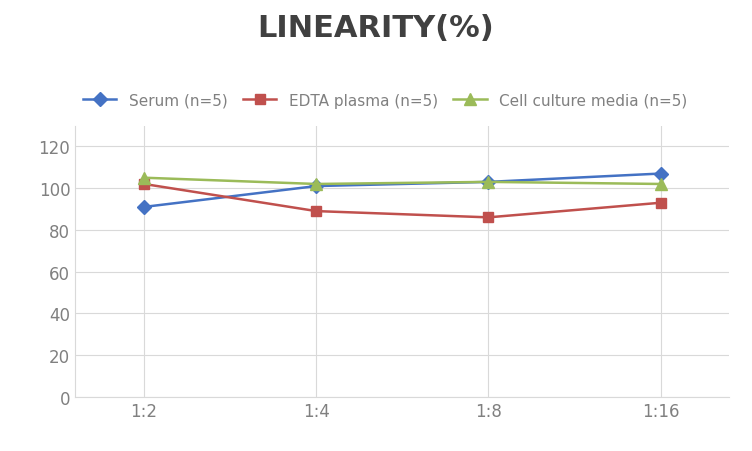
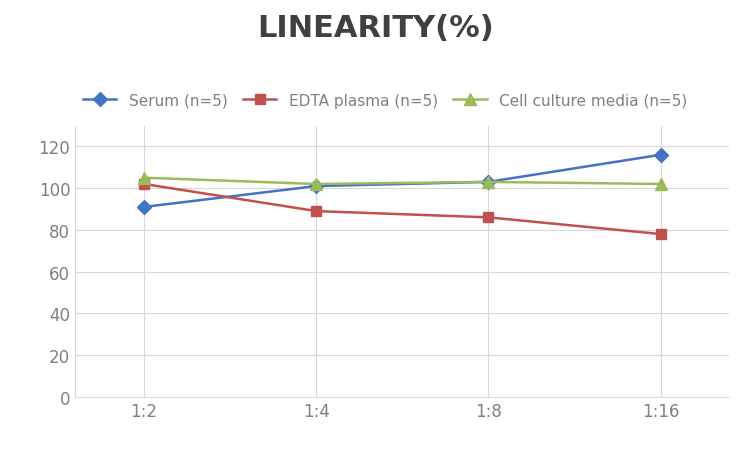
Serum (n=5)/1:16: 107 -> 116
EDTA plasma (n=5)/1:16: 93 -> 78
